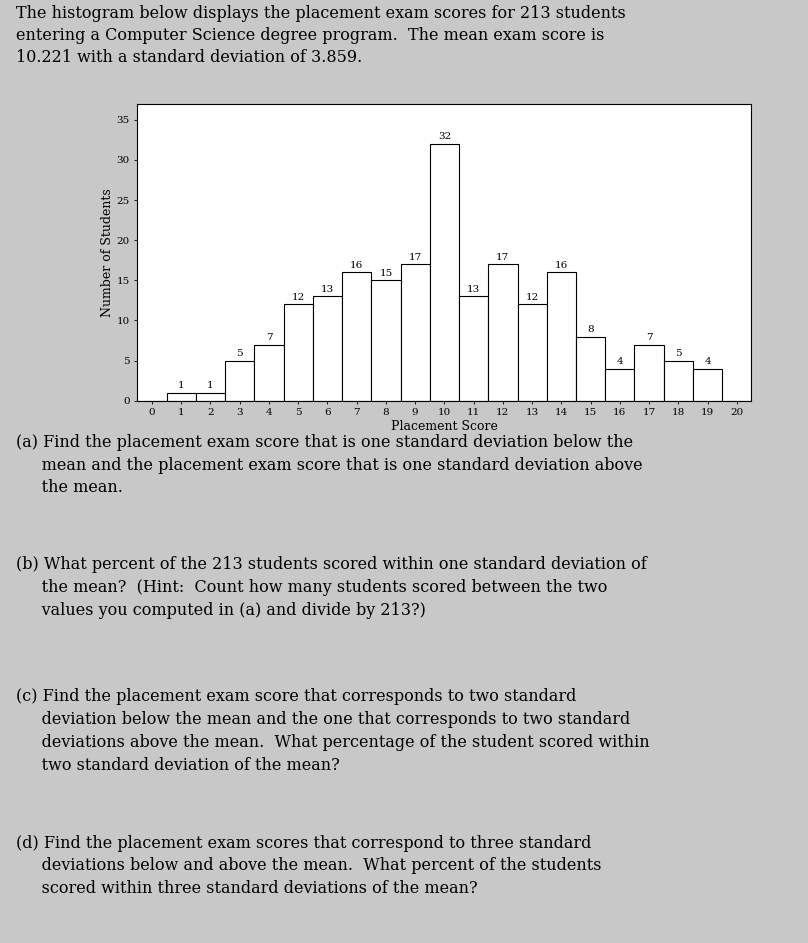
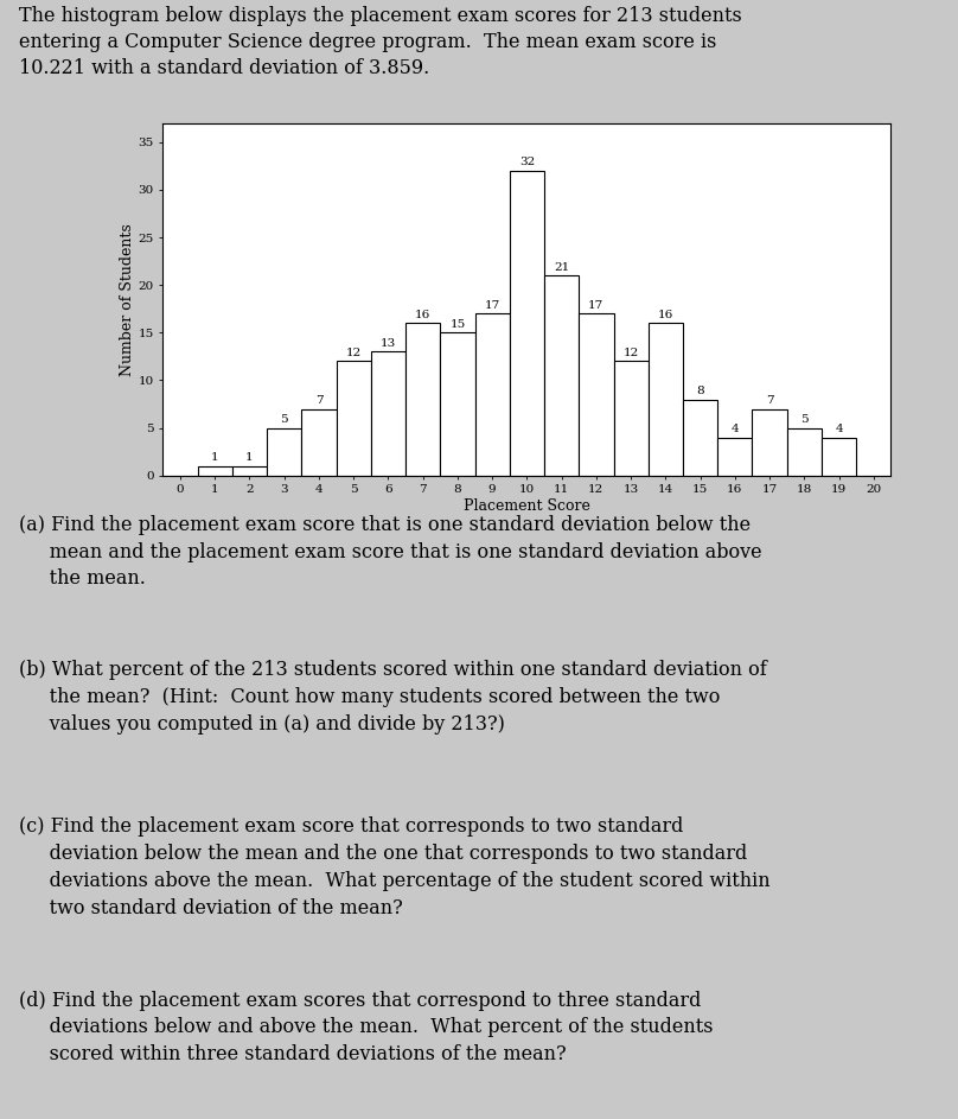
11: 13 -> 21
